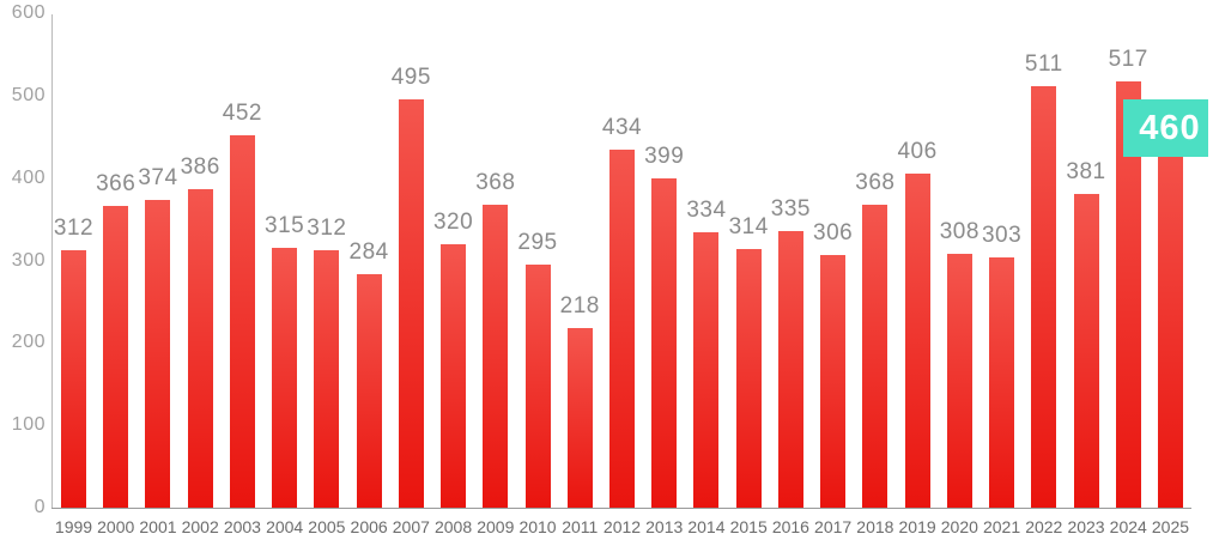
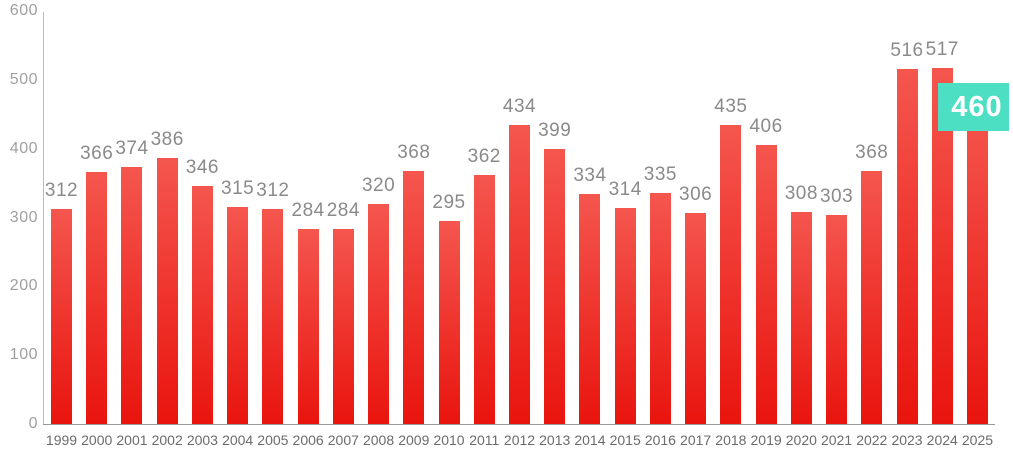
2003: 452 -> 346
2007: 495 -> 284
2011: 218 -> 362
2018: 368 -> 435
2022: 511 -> 368
2023: 381 -> 516
